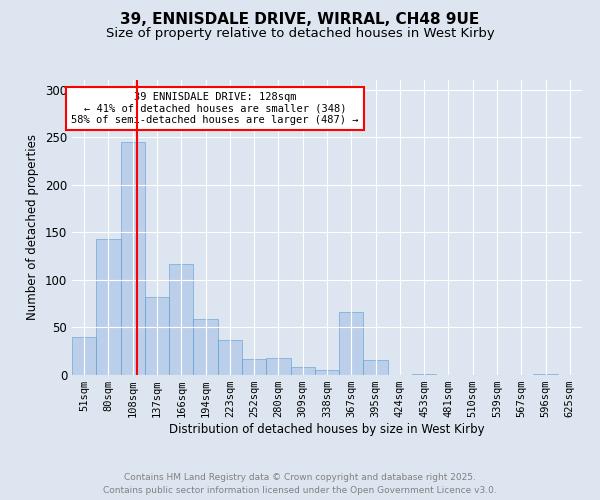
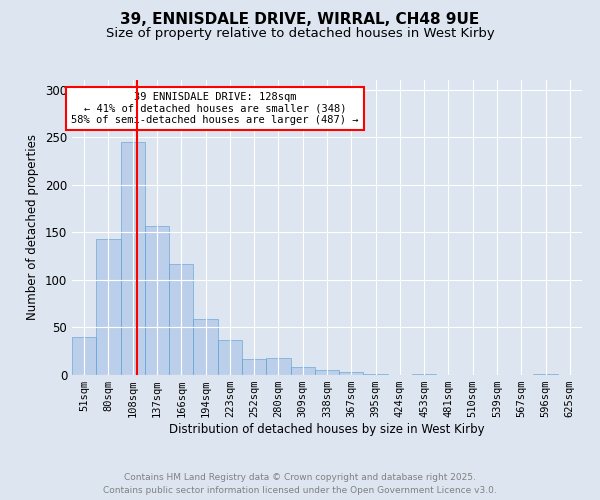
137sqm: 82 -> 157
367sqm: 66 -> 3
395sqm: 16 -> 1
